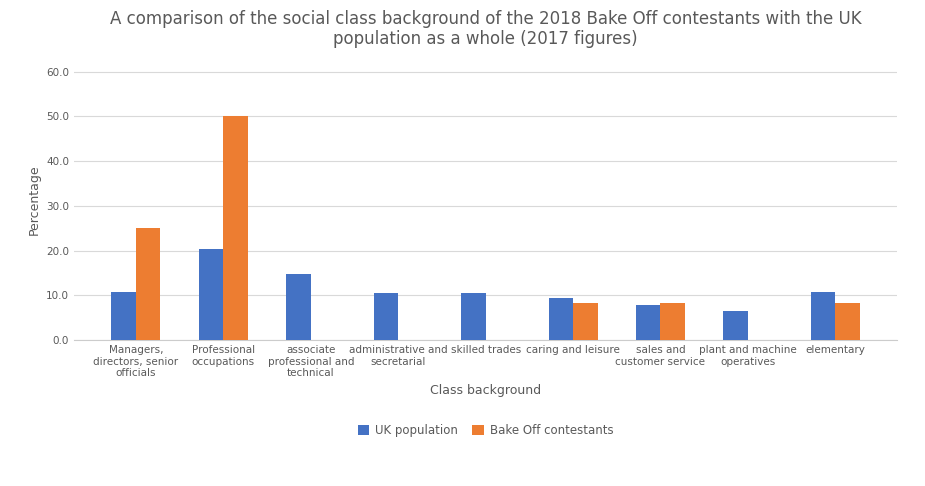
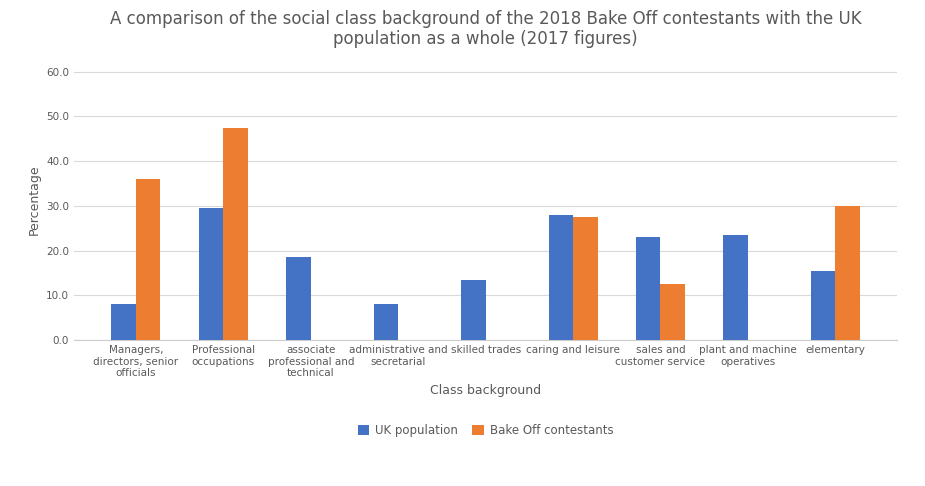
UK population/Managers, directors, senior officials: 10.8 -> 8.0
Bake Off contestants/Managers, directors, senior officials: 25.0 -> 36.0
UK population/Professional occupations: 20.3 -> 29.5
Bake Off contestants/Professional occupations: 50.0 -> 47.5
UK population/associate professional and technical: 14.8 -> 18.5
UK population/administrative and secretarial: 10.5 -> 8.0
UK population/skilled trades: 10.6 -> 13.5
UK population/caring and leisure: 9.4 -> 28.0
Bake Off contestants/caring and leisure: 8.4 -> 27.5
UK population/sales and customer service: 7.8 -> 23.0
Bake Off contestants/sales and customer service: 8.4 -> 12.5
UK population/plant and machine operatives: 6.6 -> 23.5
UK population/elementary: 10.7 -> 15.5
Bake Off contestants/elementary: 8.4 -> 30.0
